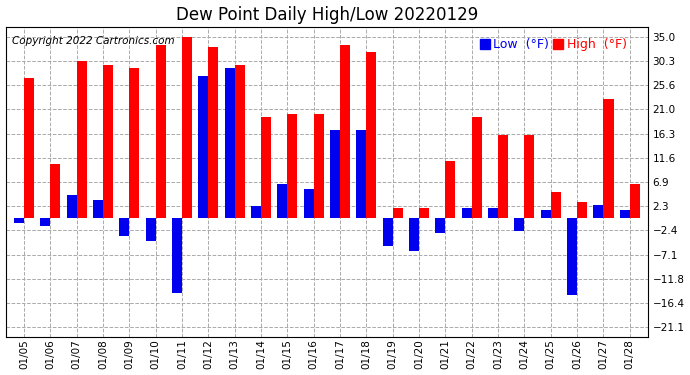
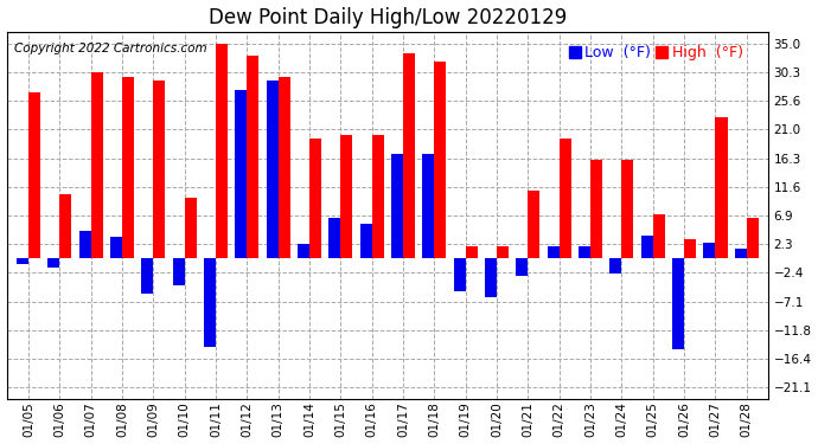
Low (°F)/01/09: -3.5 -> -5.8
High (°F)/01/10: 33.5 -> 9.8
Low (°F)/01/25: 1.5 -> 3.6
High (°F)/01/25: 5.0 -> 7.2
